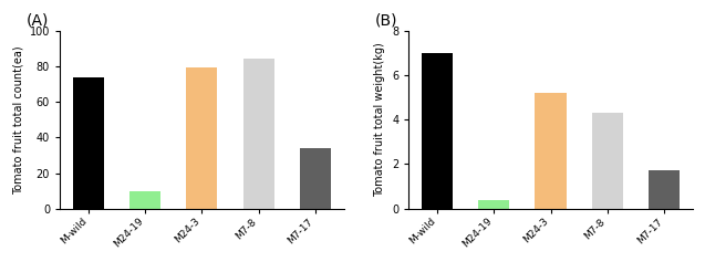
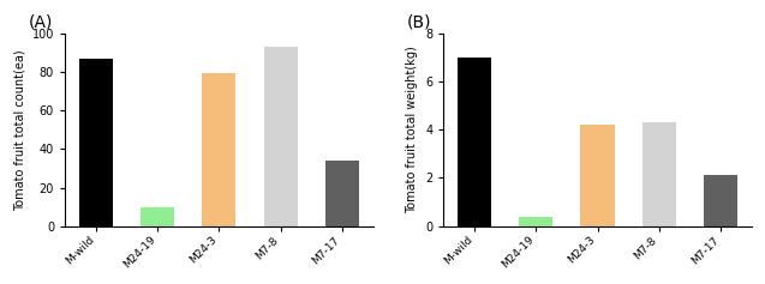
(A)/M-wild: 74 -> 87
(A)/M7-8: 84 -> 93
(B)/M24-3: 5.2 -> 4.2
(B)/M7-17: 1.7 -> 2.1
